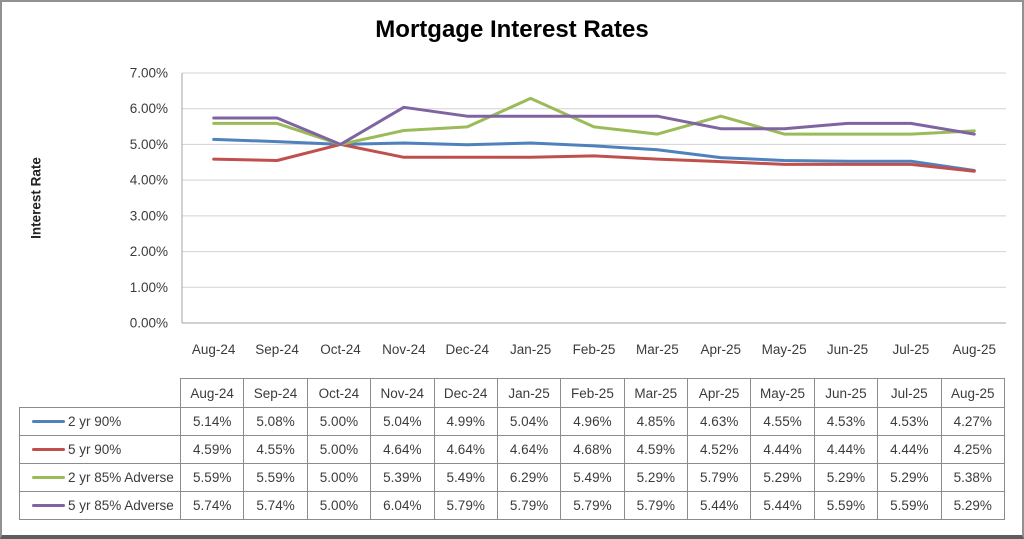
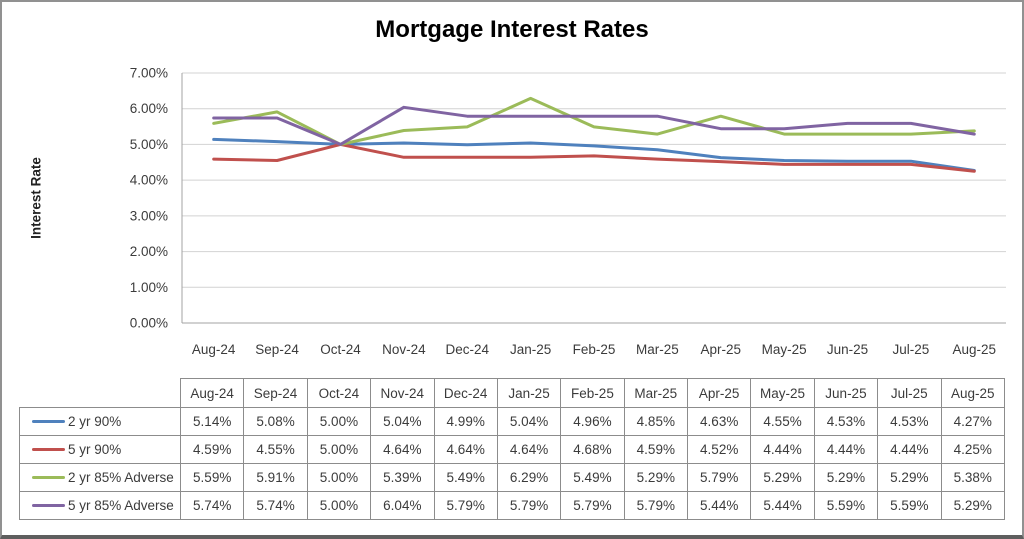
2 yr 85% Adverse/Sep-24: 5.59% -> 5.91%
